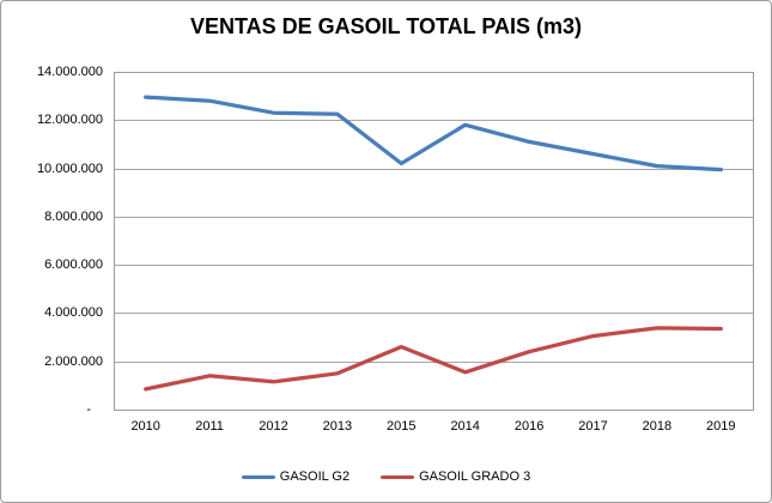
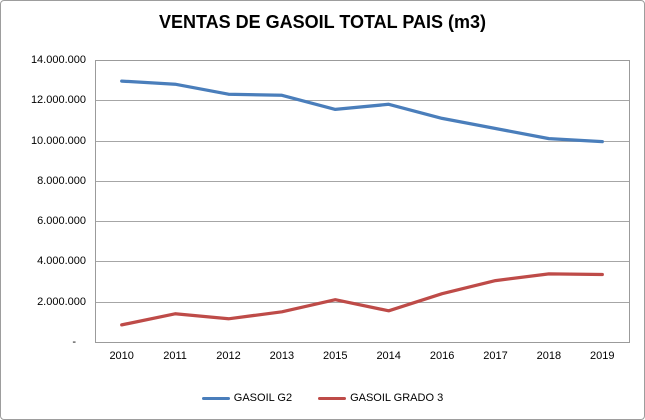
GASOIL G2/2015: 10200000 -> 11600000
GASOIL GRADO 3/2015: 2600000 -> 2100000
